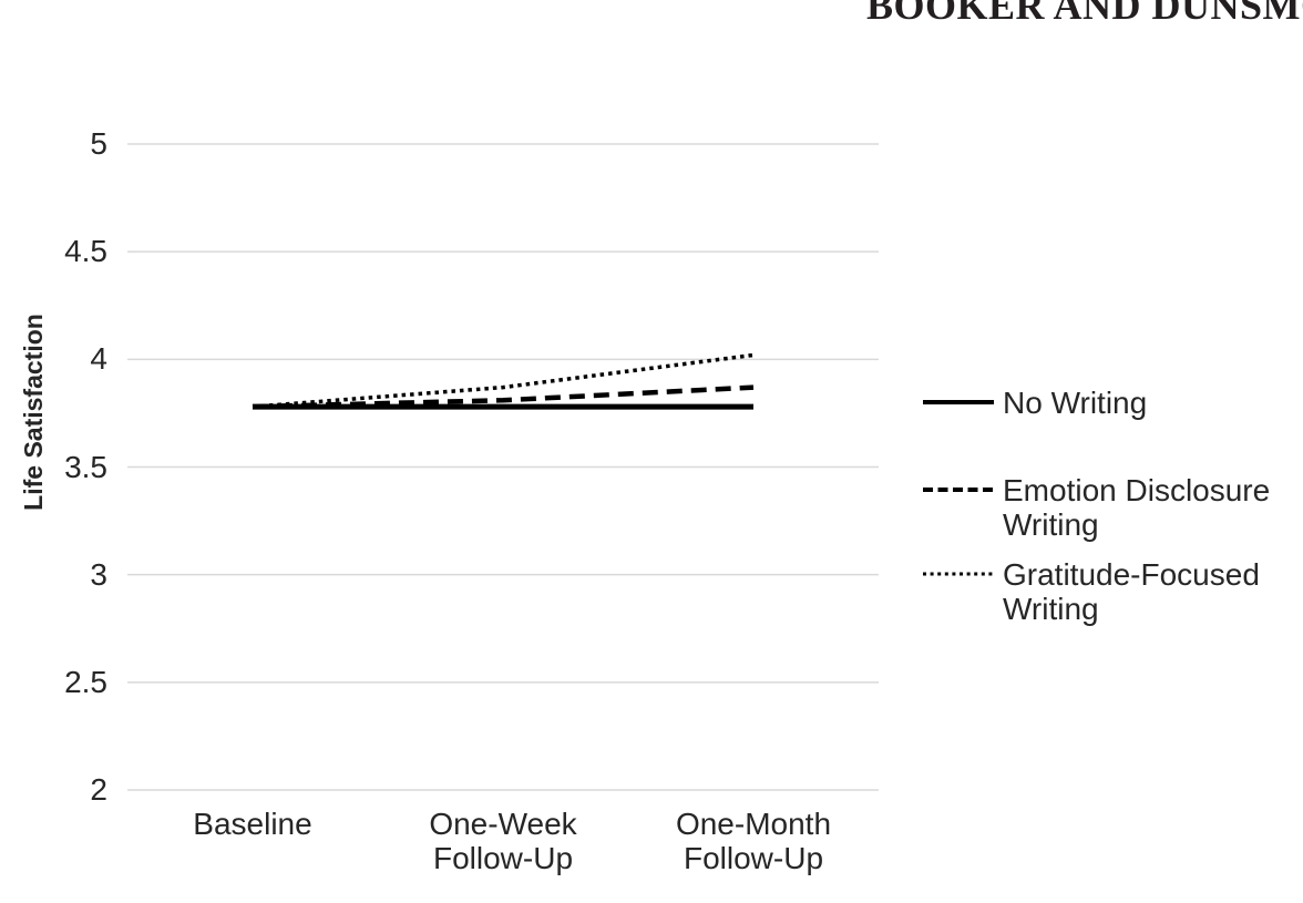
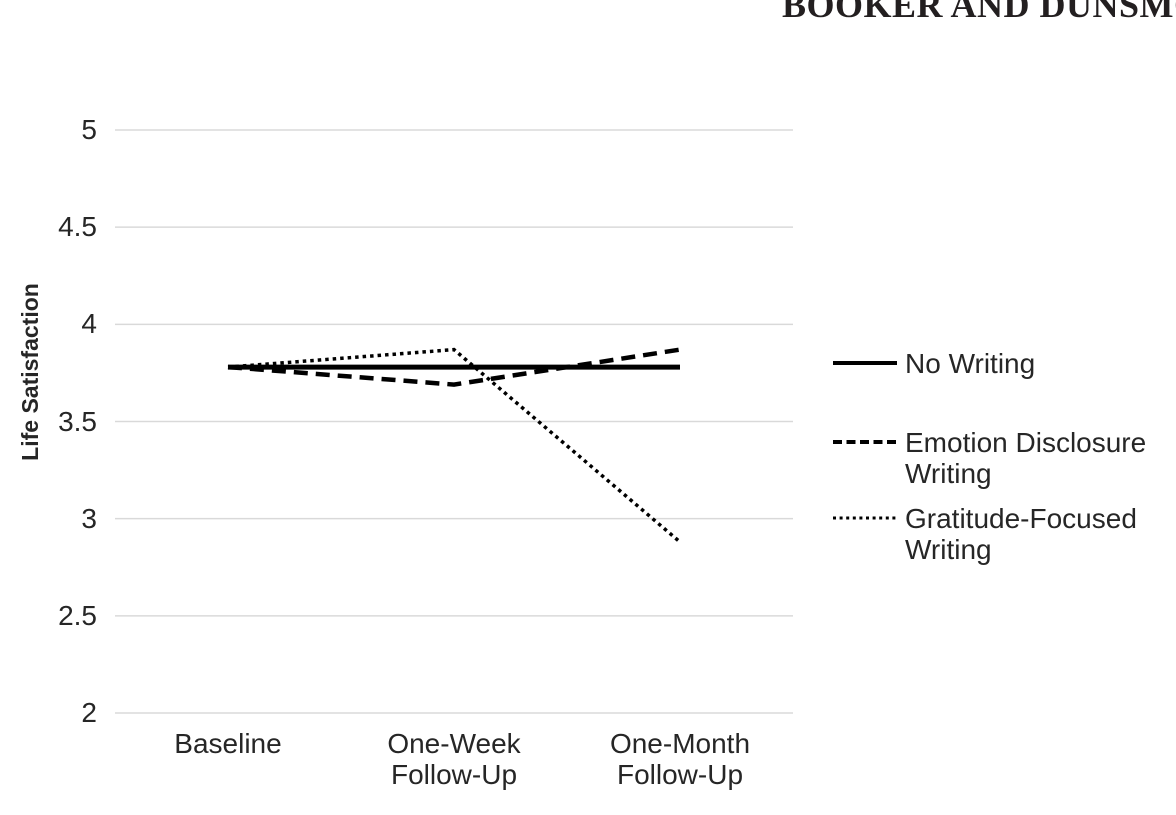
Emotion Disclosure Writing/One-Week Follow-Up: 3.81 -> 3.69
Gratitude-Focused Writing/One-Month Follow-Up: 4.02 -> 2.88
